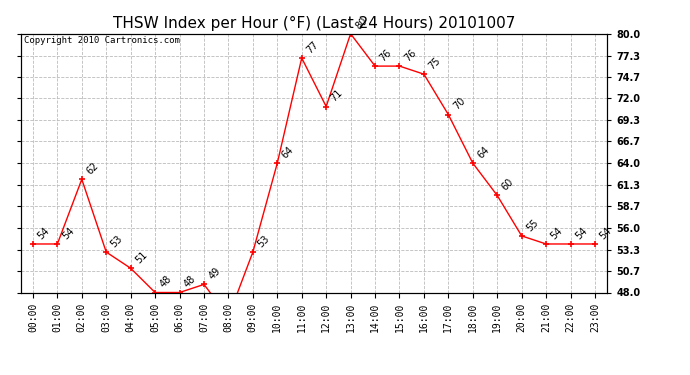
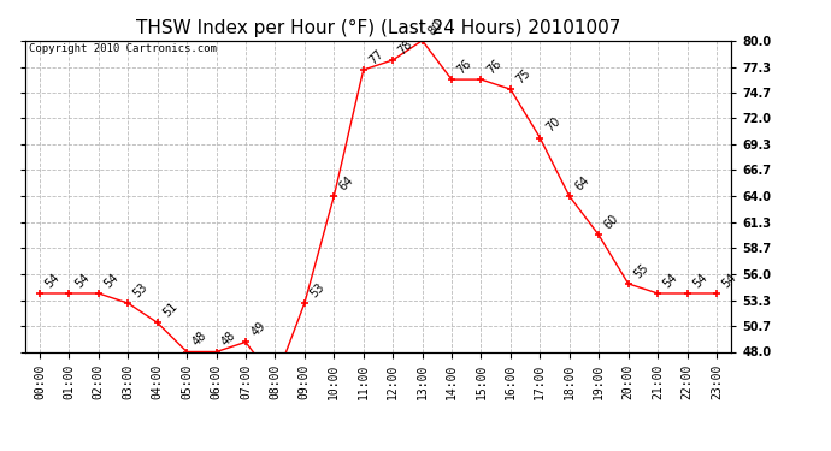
02:00: 62 -> 54
12:00: 71 -> 78
